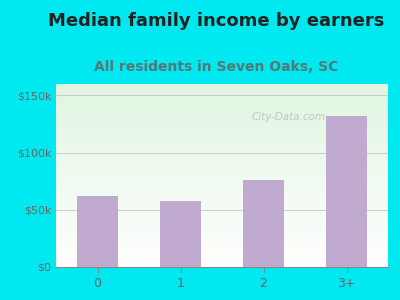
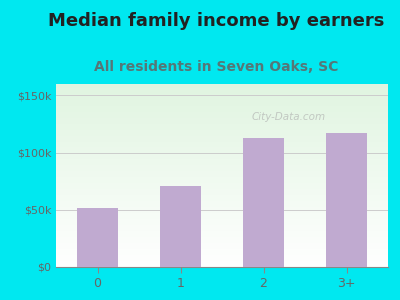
0: $62k -> $52k
1: $58k -> $71k
2: $76k -> $113k
3+: $132k -> $117k
